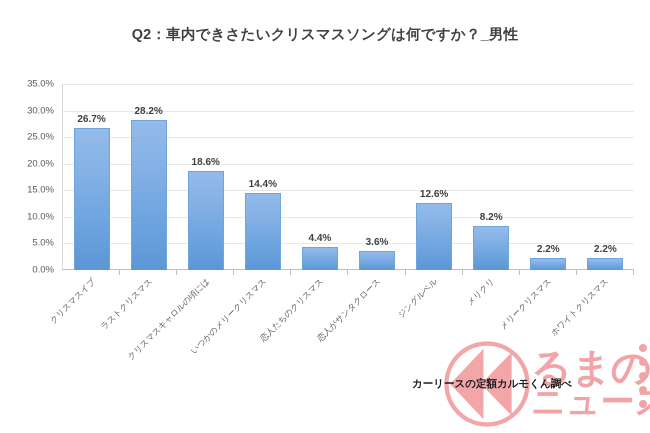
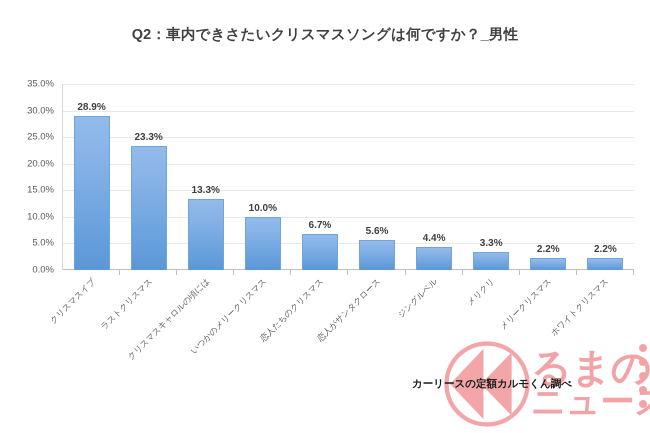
クリスマスイブ: 26.7% -> 28.9%
ラストクリスマス: 28.2% -> 23.3%
クリスマスキャロルの頃には: 18.6% -> 13.3%
いつかのメリークリスマス: 14.4% -> 10.0%
恋人たちのクリスマス: 4.4% -> 6.7%
恋人がサンタクロース: 3.6% -> 5.6%
ジングルベル: 12.6% -> 4.4%
メリクリ: 8.2% -> 3.3%
